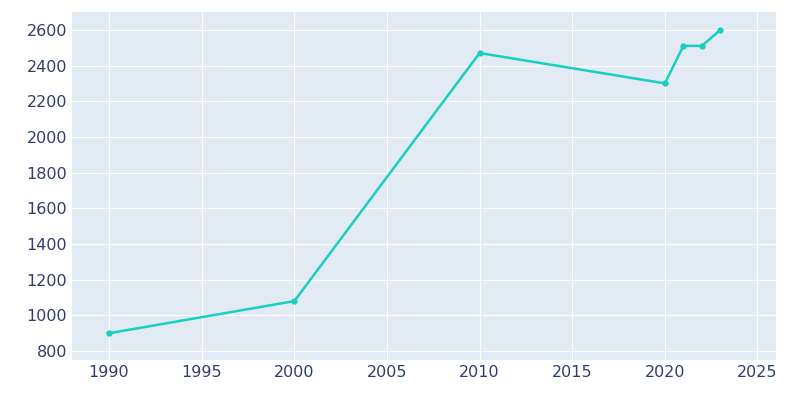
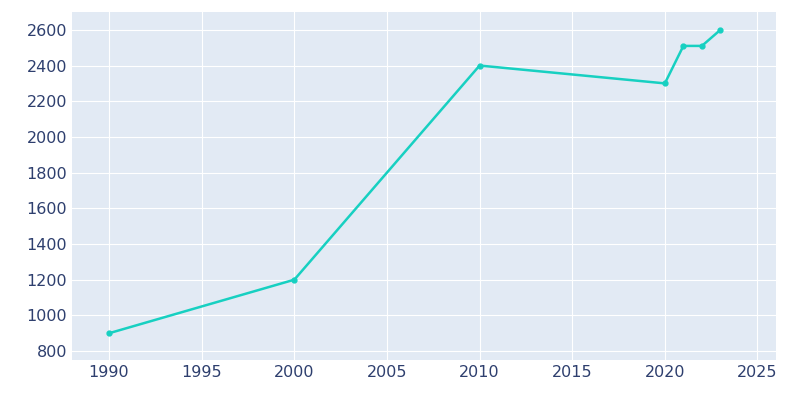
2000: 1080 -> 1200
2010: 2470 -> 2400
